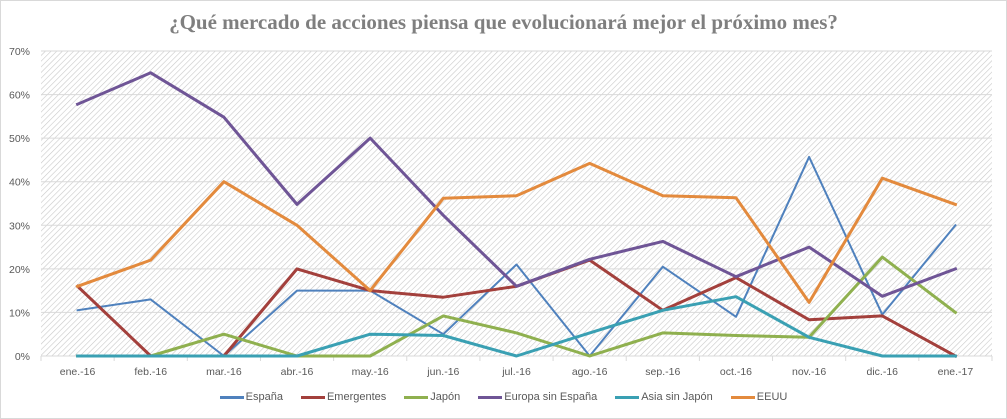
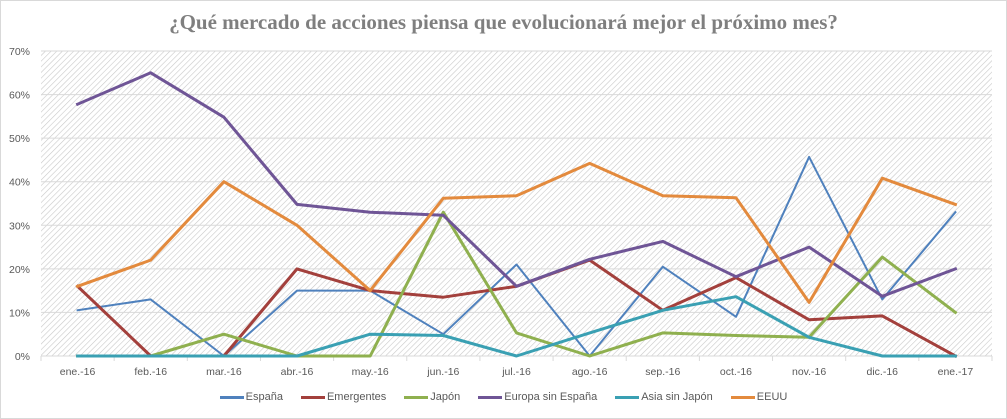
Europa sin España/may.-16: 50% -> 33%
Japón/jun.-16: 9% -> 33%
España/dic.-16: 10% -> 13%
España/ene.-17: 30% -> 33%
